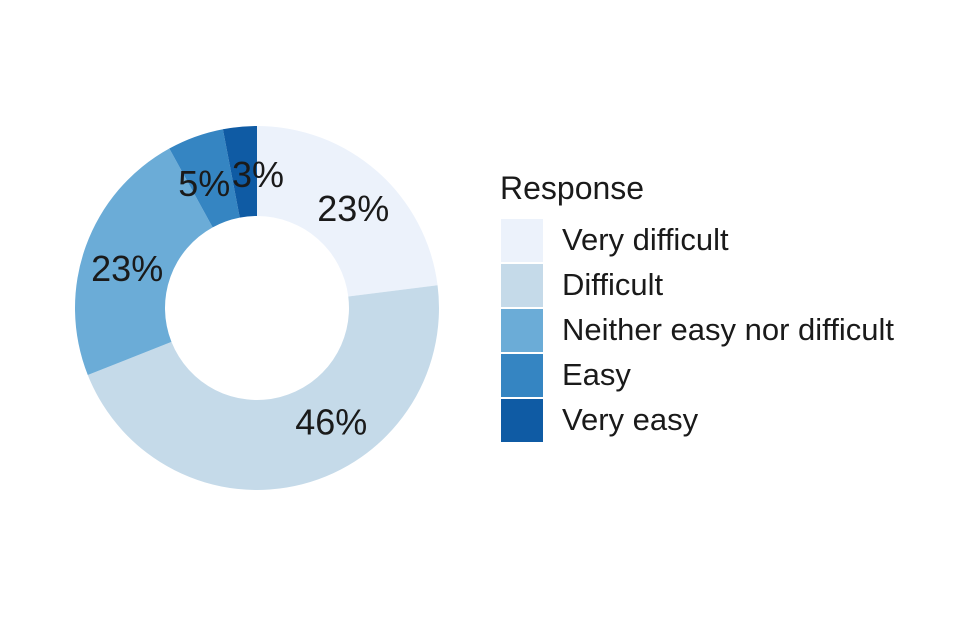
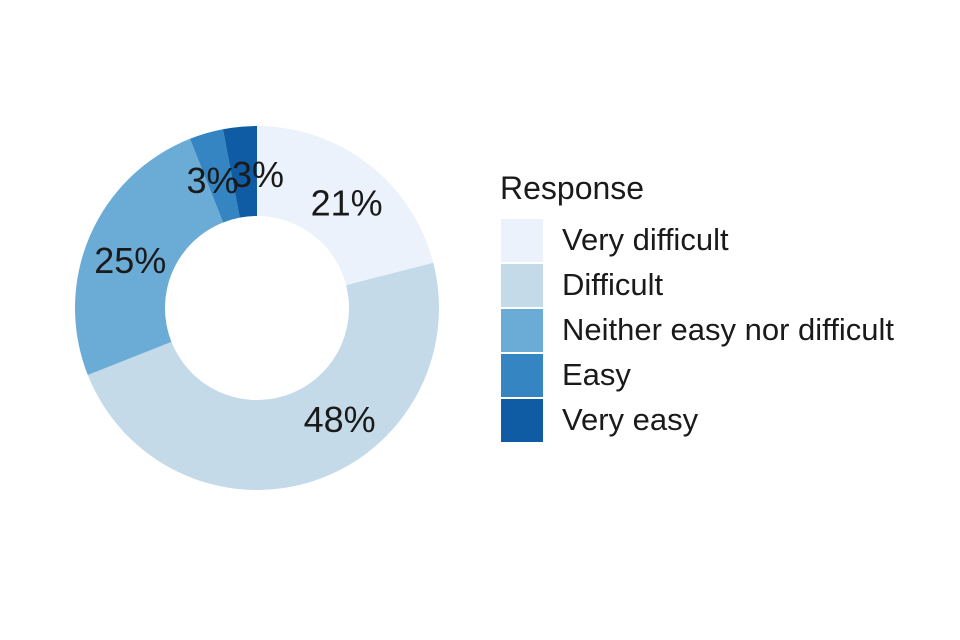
Very difficult: 23% -> 21%
Difficult: 46% -> 48%
Neither easy nor difficult: 23% -> 25%
Easy: 5% -> 3%
